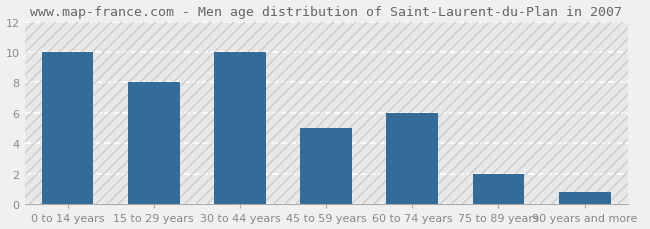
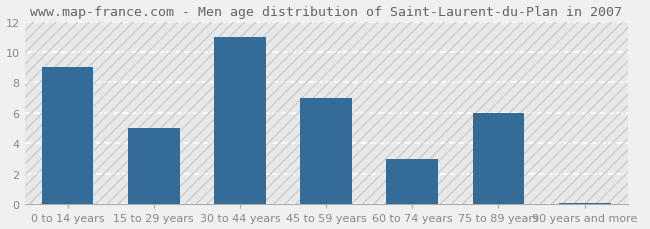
0 to 14 years: 10.0 -> 9.0
15 to 29 years: 8.0 -> 5.0
30 to 44 years: 10.0 -> 11.0
45 to 59 years: 5.0 -> 7.0
60 to 74 years: 6.0 -> 3.0
75 to 89 years: 2.0 -> 6.0
90 years and more: 0.8 -> 0.1
